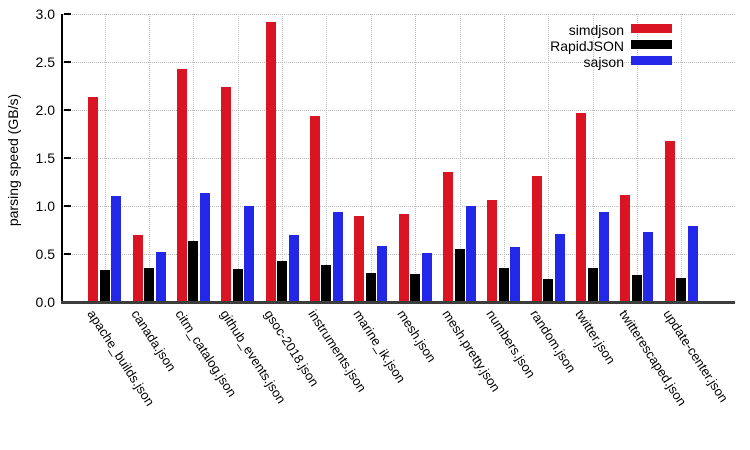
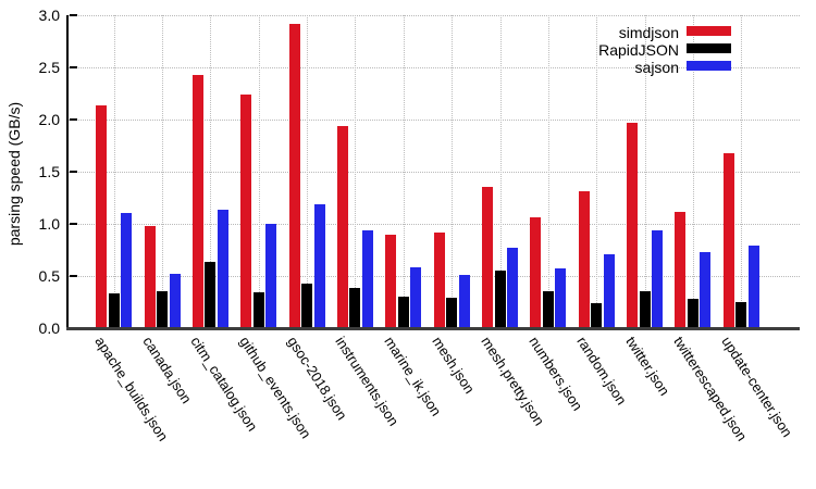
simdjson/canada.json: 0.7 -> 1.0
sajson/gsoc-2018.json: 0.7 -> 1.2
sajson/mesh.pretty.json: 1.0 -> 0.8
